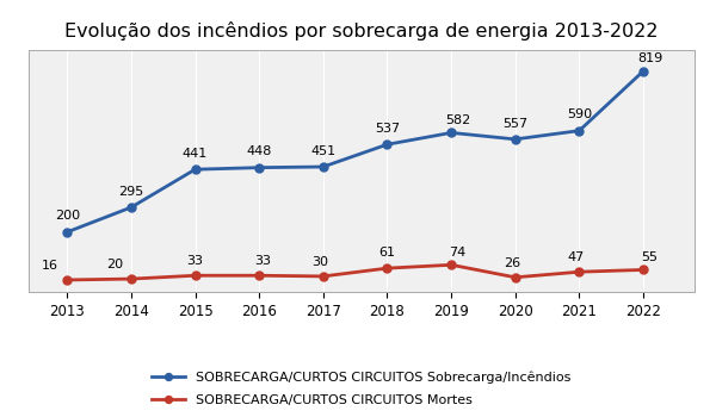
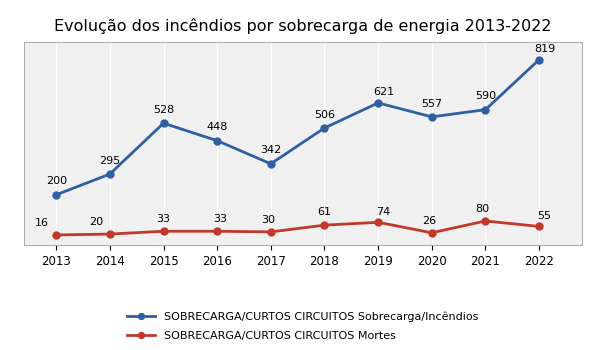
SOBRECARGA/CURTOS CIRCUITOS Sobrecarga/Incêndios/2015: 441 -> 528
SOBRECARGA/CURTOS CIRCUITOS Sobrecarga/Incêndios/2017: 451 -> 342
SOBRECARGA/CURTOS CIRCUITOS Sobrecarga/Incêndios/2018: 537 -> 506
SOBRECARGA/CURTOS CIRCUITOS Sobrecarga/Incêndios/2019: 582 -> 621
SOBRECARGA/CURTOS CIRCUITOS Mortes/2021: 47 -> 80
